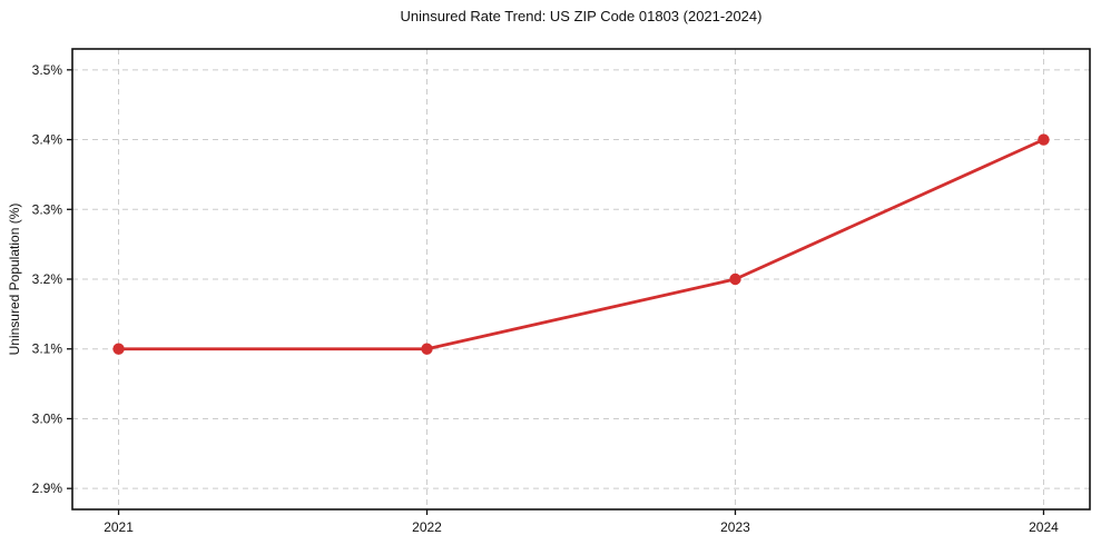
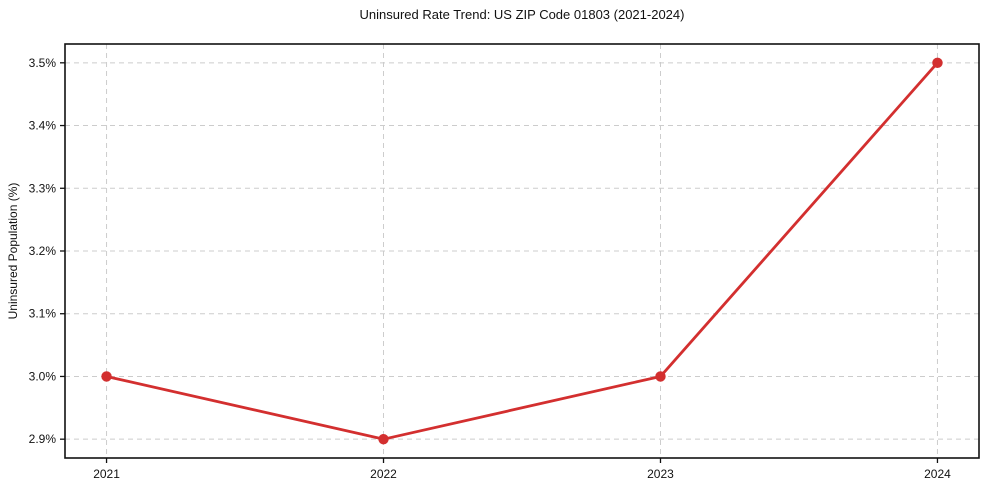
2021: 3.1% -> 3.0%
2022: 3.1% -> 2.9%
2023: 3.2% -> 3.0%
2024: 3.4% -> 3.5%
